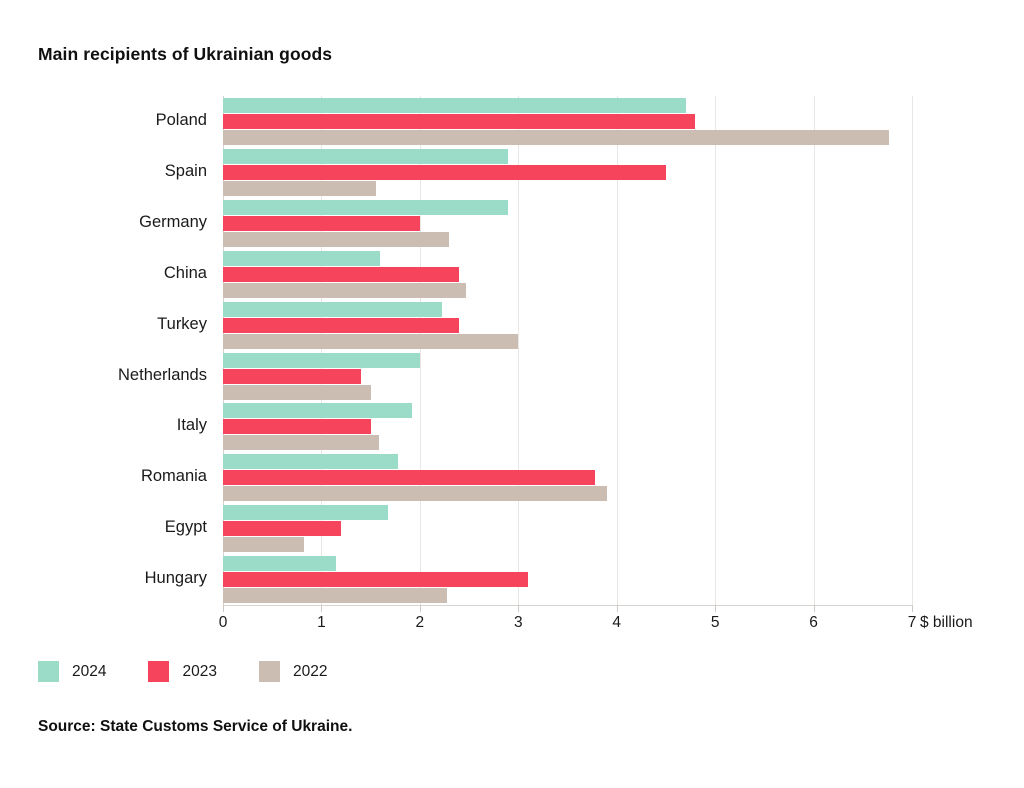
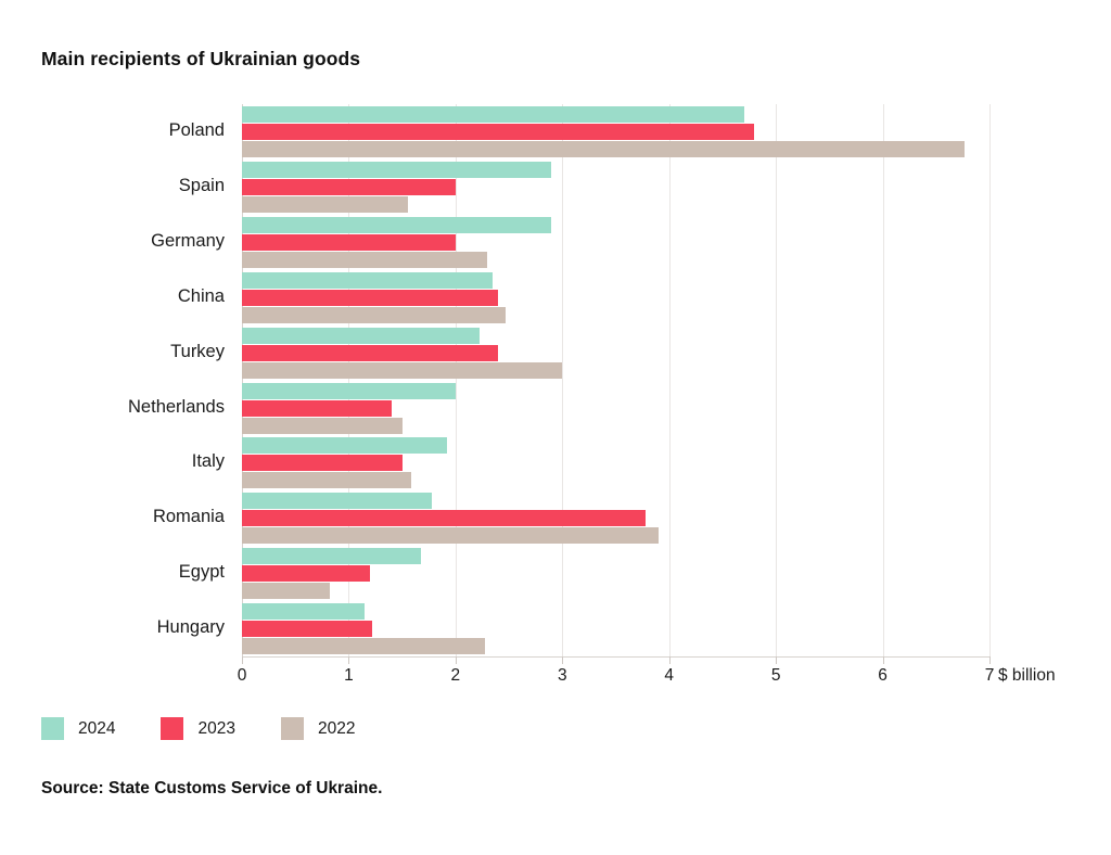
2023/Spain: 4.5 -> 2.0
2024/China: 1.6 -> 2.4
2023/Hungary: 3.1 -> 1.2
